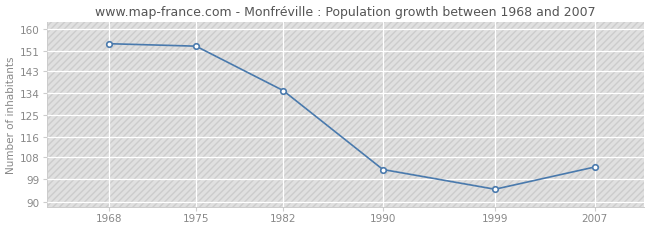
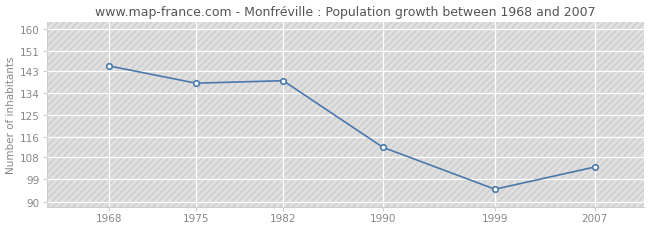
1968: 154 -> 145
1975: 153 -> 138
1982: 135 -> 139
1990: 103 -> 112
